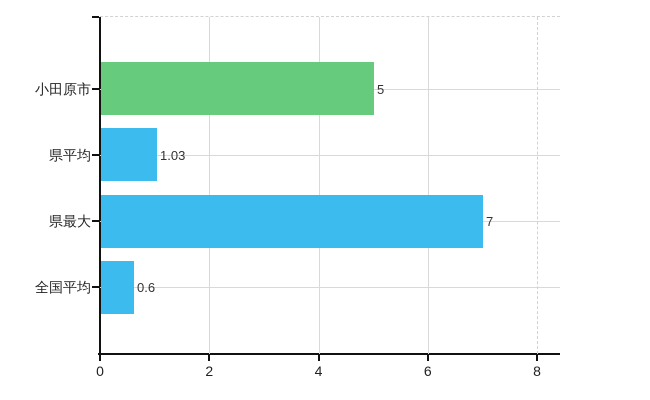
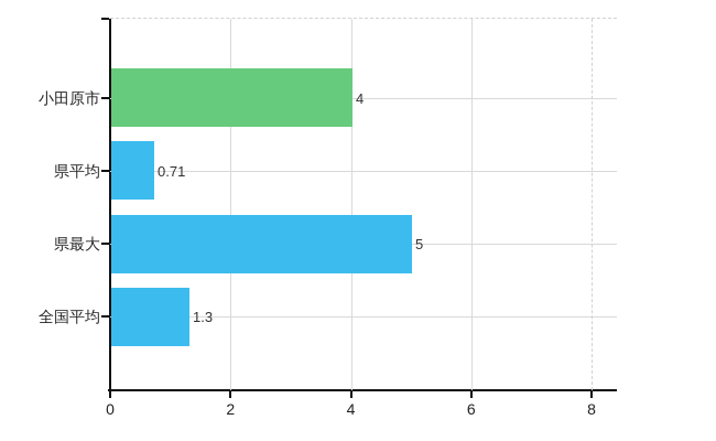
小田原市: 5 -> 4
県平均: 1.03 -> 0.71
県最大: 7 -> 5
全国平均: 0.6 -> 1.3
